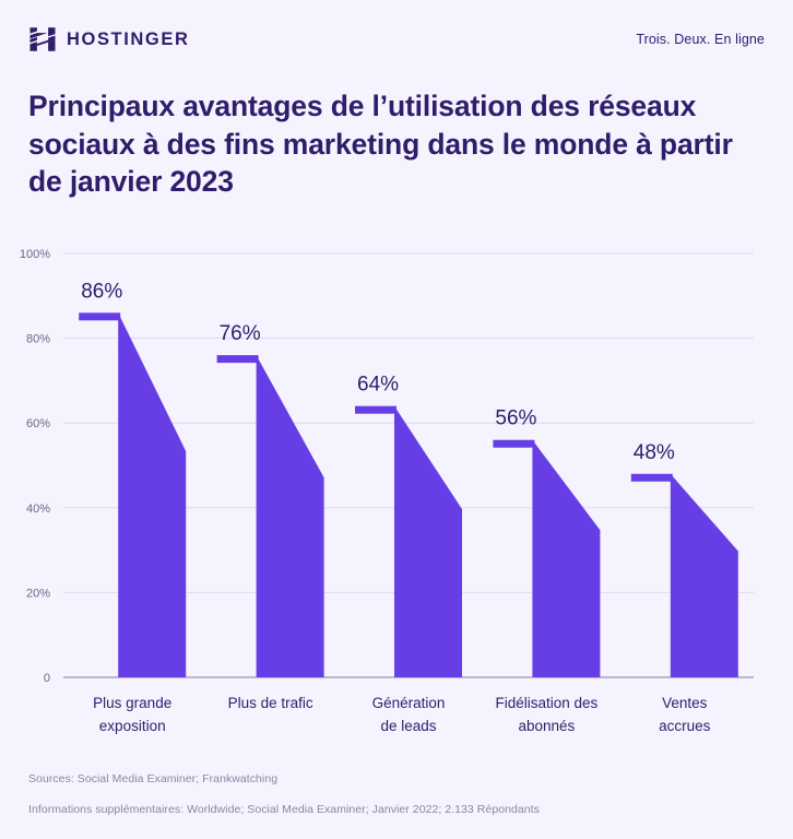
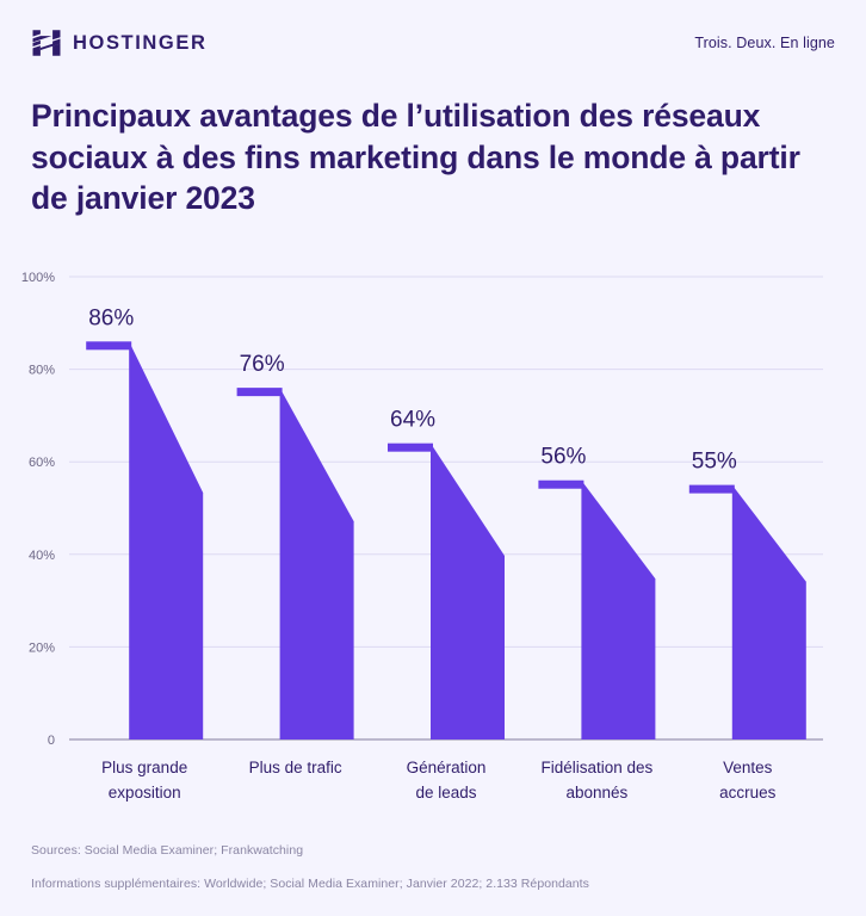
Ventes accrues: 48% -> 55%
